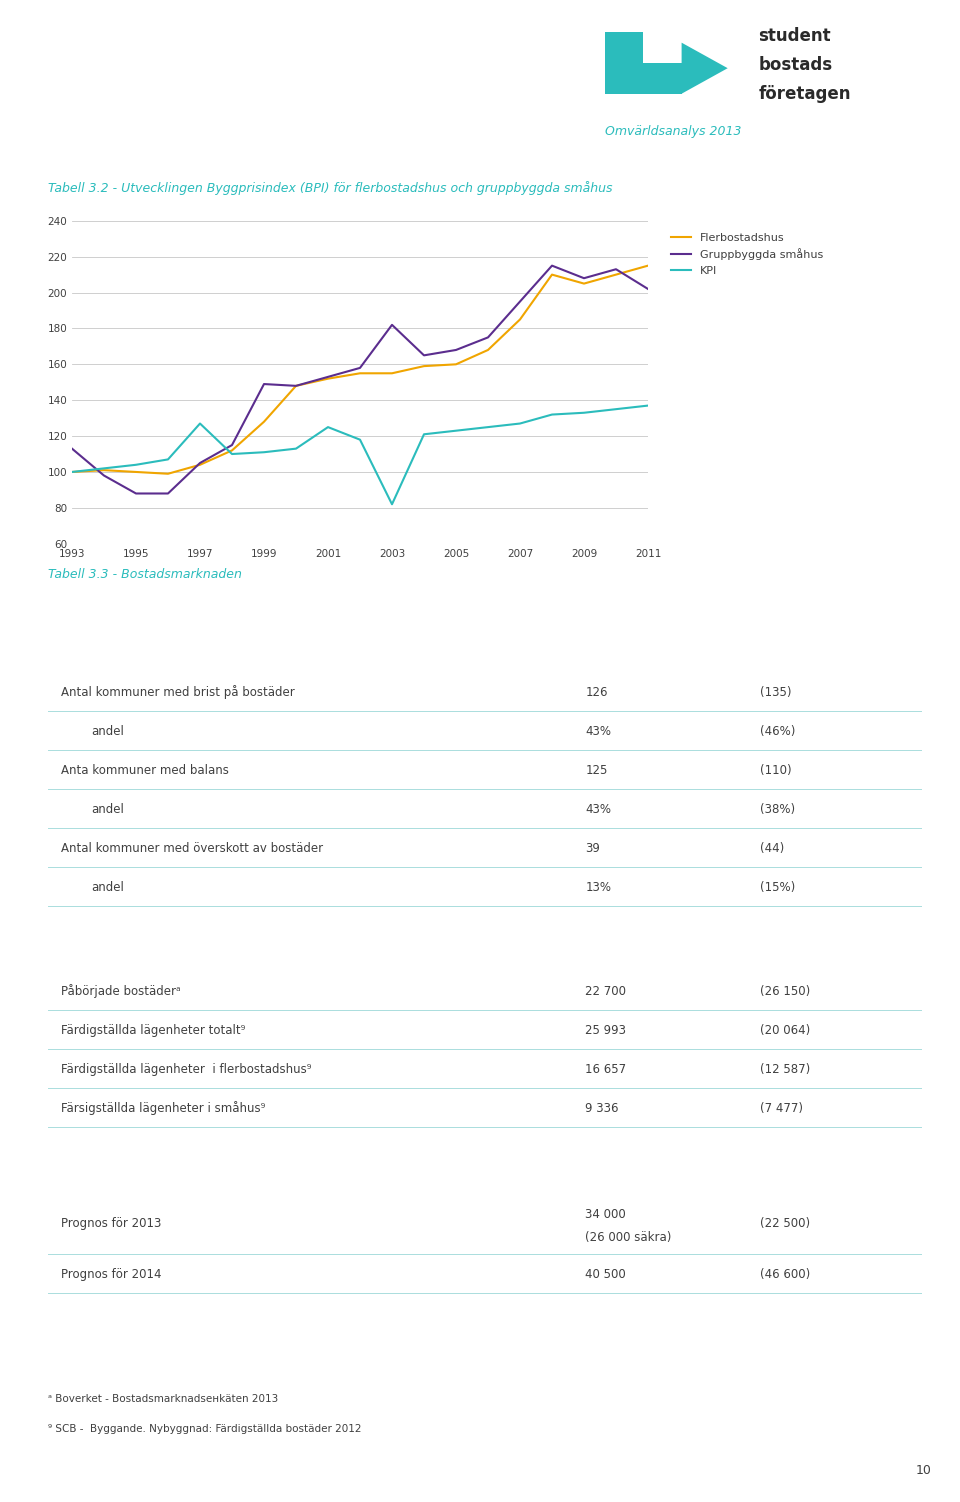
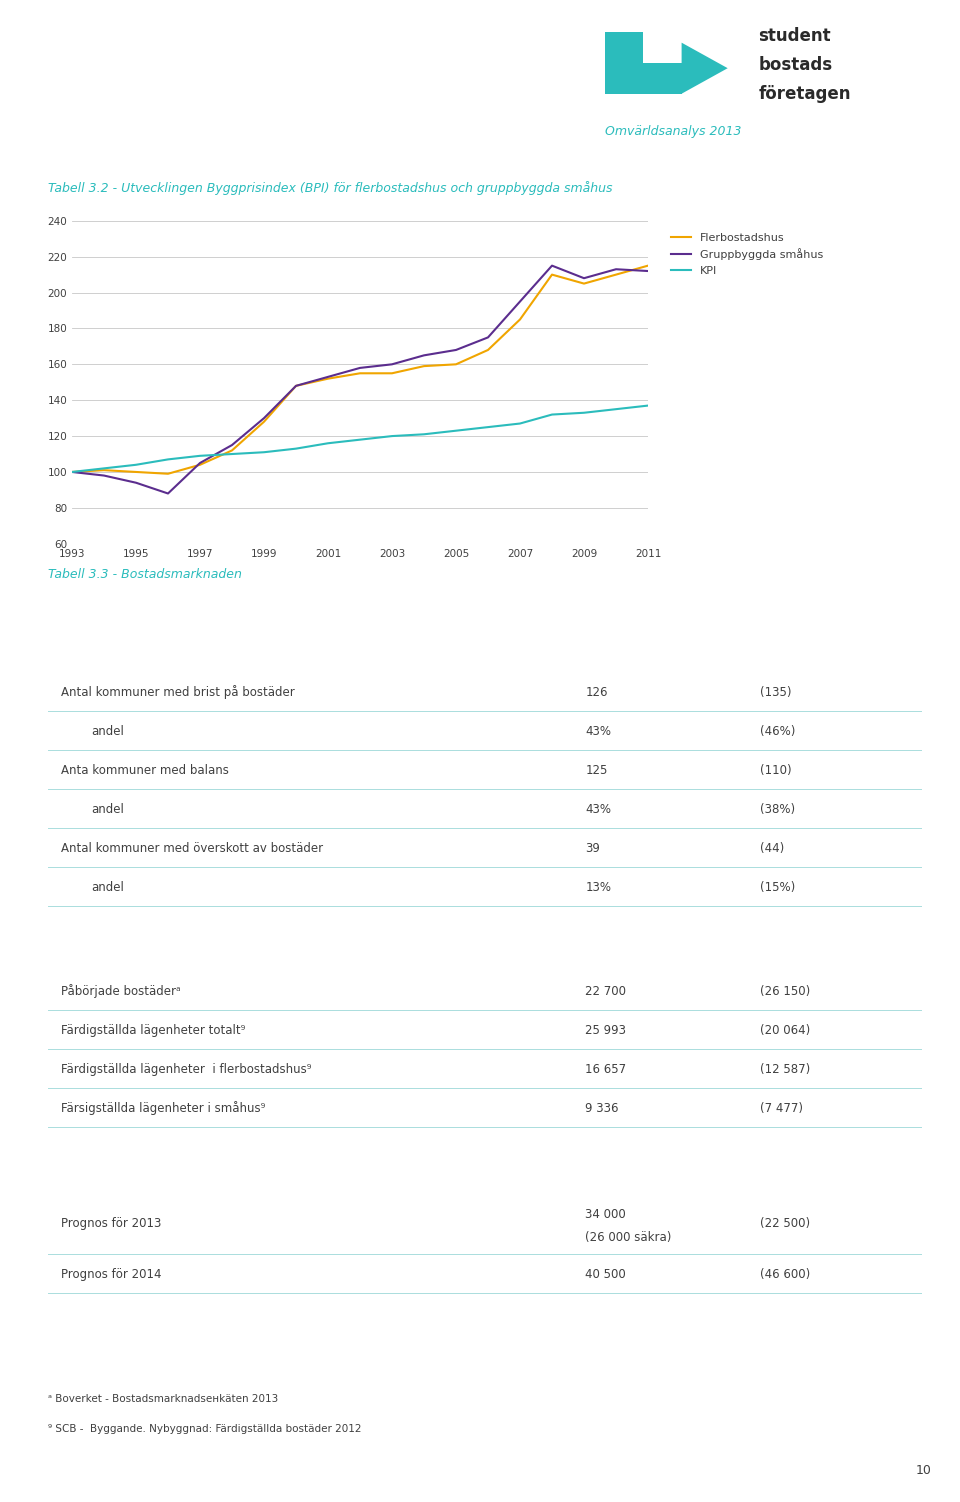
Gruppbyggda småhus/1993: 113 -> 100
Gruppbyggda småhus/1995: 88 -> 94
KPI/1997: 127 -> 109
Gruppbyggda småhus/1999: 149 -> 130
KPI/2001: 125 -> 116
Gruppbyggda småhus/2003: 182 -> 160
KPI/2003: 82 -> 120
Gruppbyggda småhus/2011: 202 -> 212
